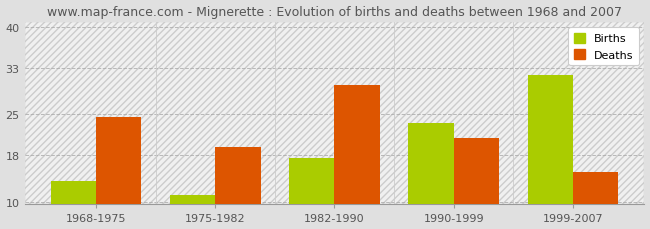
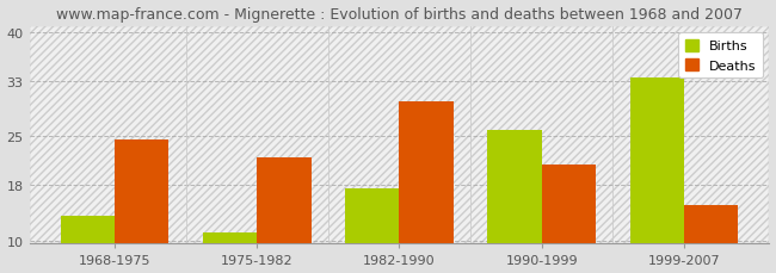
Deaths/1975-1982: 19.4 -> 22.0
Births/1990-1999: 23.6 -> 26.0
Births/1999-2007: 31.8 -> 33.5
